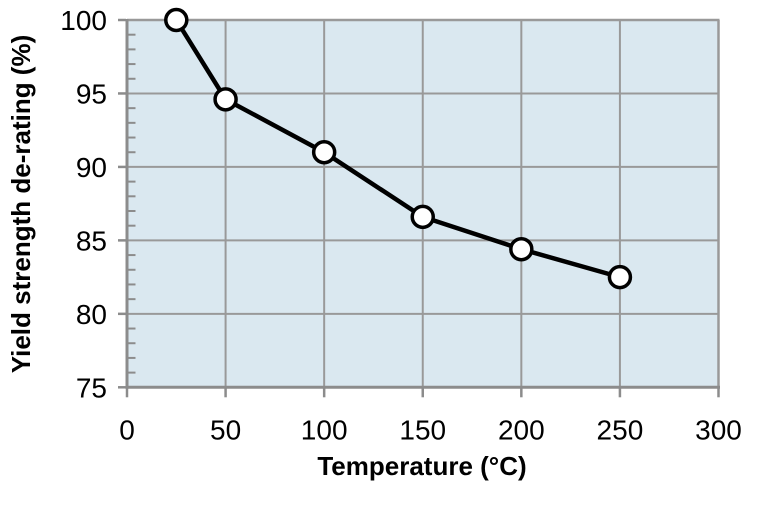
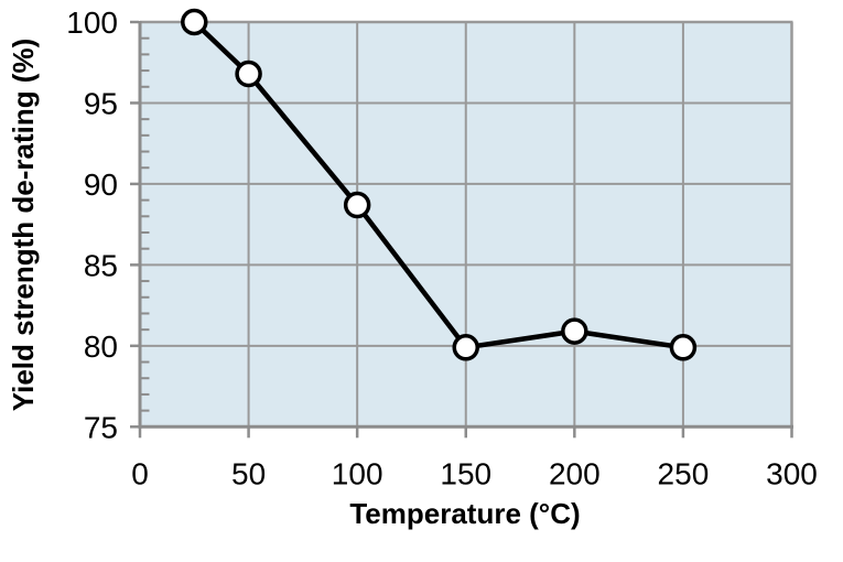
50: 94.6 -> 96.8
100: 91.0 -> 88.7
150: 86.6 -> 79.9
200: 84.4 -> 80.9
250: 82.5 -> 79.9
